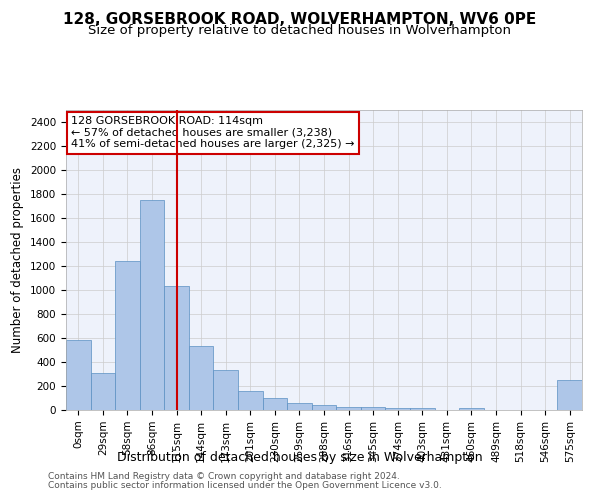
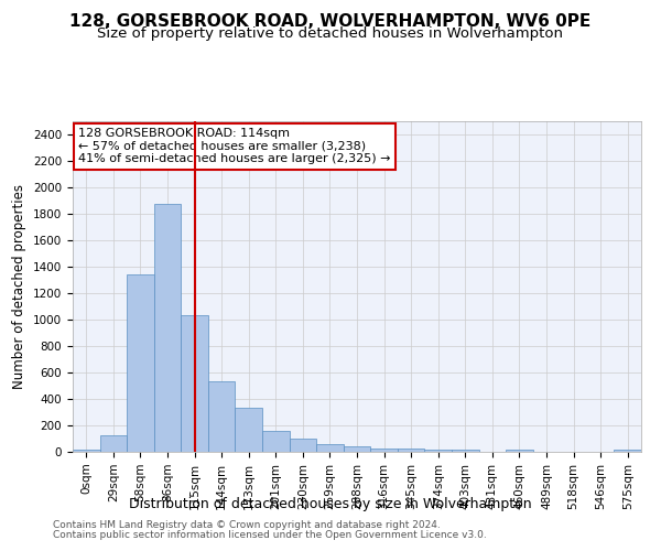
0sqm: 580 -> 20
29sqm: 310 -> 120
58sqm: 1240 -> 1340
86sqm: 1750 -> 1880
575sqm: 250 -> 20
